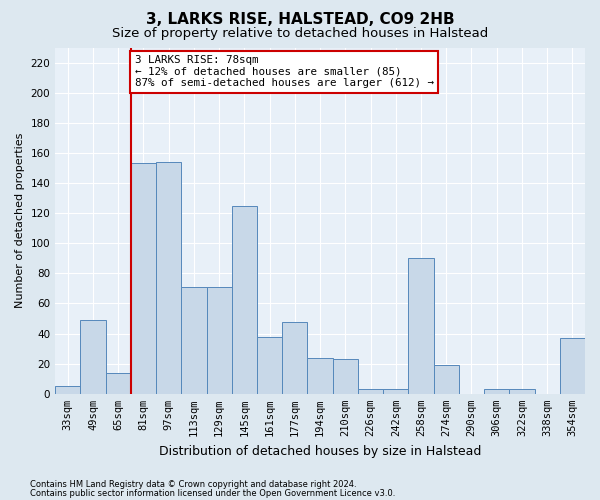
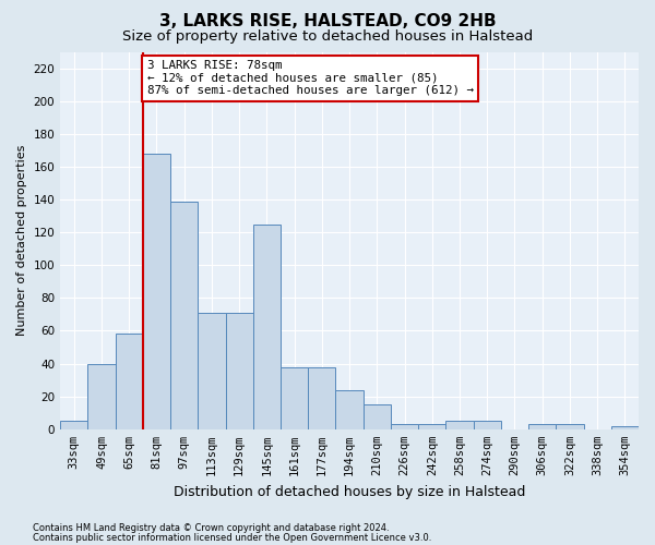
49sqm: 49 -> 40
65sqm: 14 -> 58
81sqm: 153 -> 168
97sqm: 154 -> 139
177sqm: 48 -> 38
210sqm: 23 -> 15
258sqm: 90 -> 5
274sqm: 19 -> 5
354sqm: 37 -> 2
